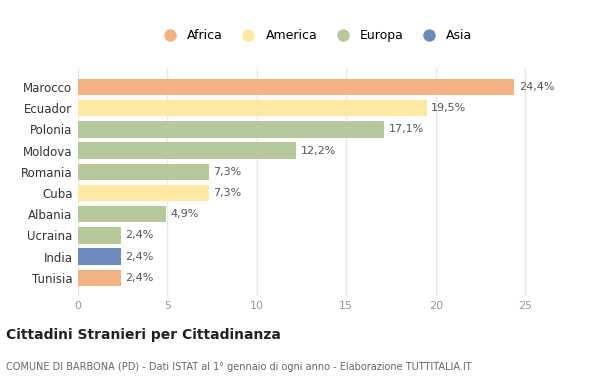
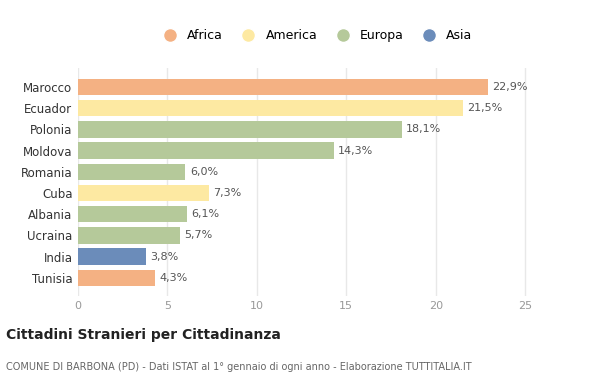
Marocco: 24,4% -> 22,9%
Ecuador: 19,5% -> 21,5%
Polonia: 17,1% -> 18,1%
Moldova: 12,2% -> 14,3%
Romania: 7,3% -> 6,0%
Albania: 4,9% -> 6,1%
Ucraina: 2,4% -> 5,7%
India: 2,4% -> 3,8%
Tunisia: 2,4% -> 4,3%
